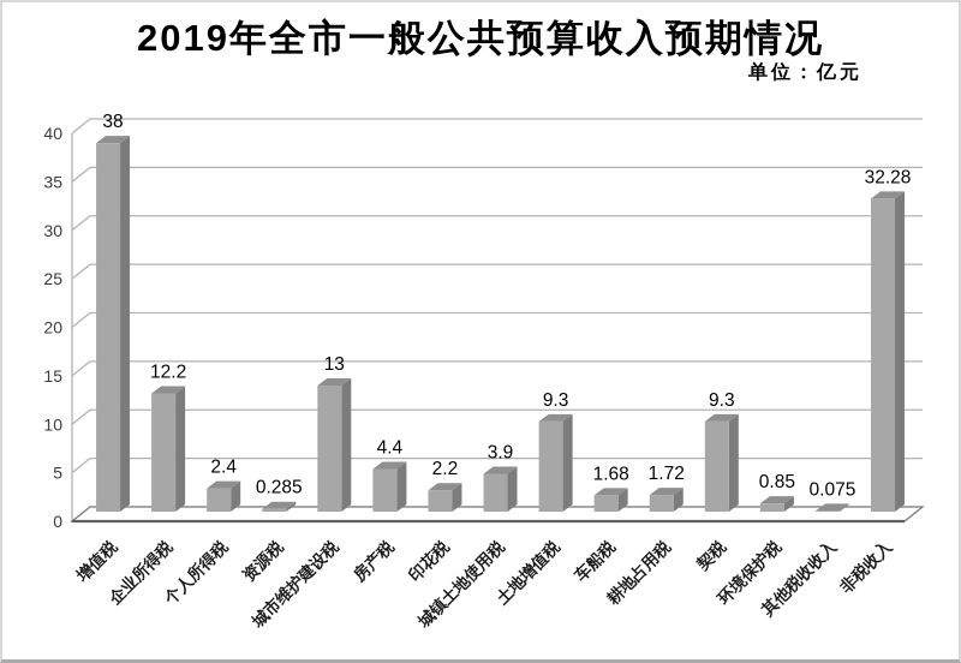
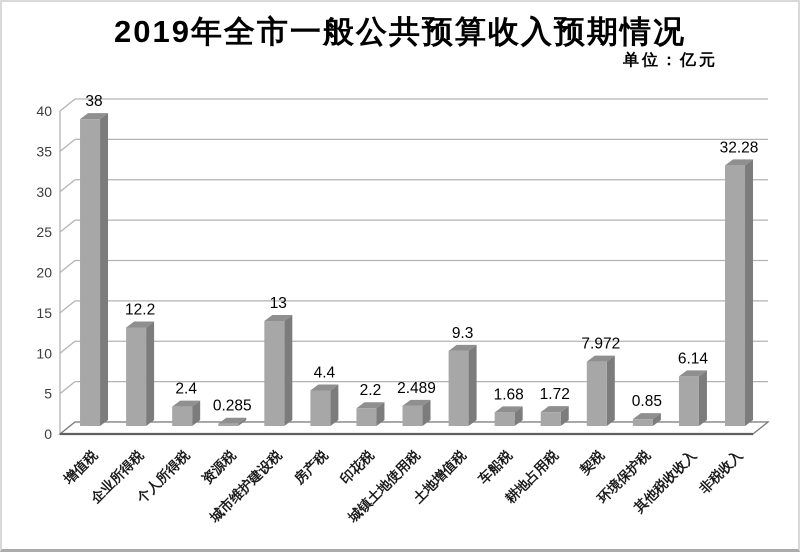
城镇土地使用税: 3.9 -> 2.489
契税: 9.3 -> 7.972
其他税收收入: 0.075 -> 6.14
